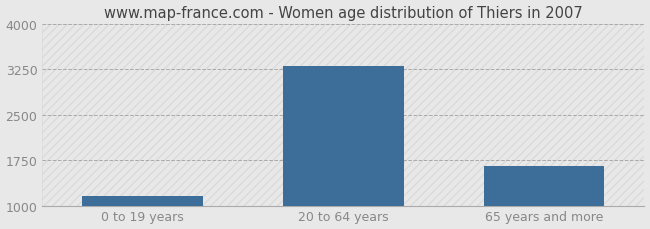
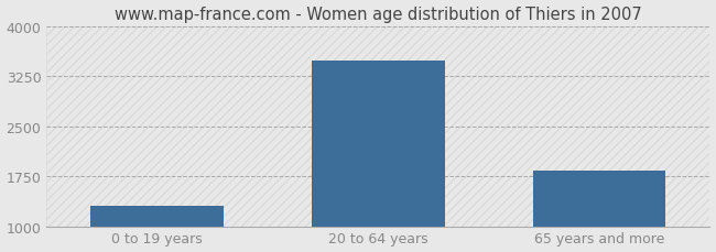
0 to 19 years: 1150 -> 1300
20 to 64 years: 3300 -> 3480
65 years and more: 1650 -> 1840
